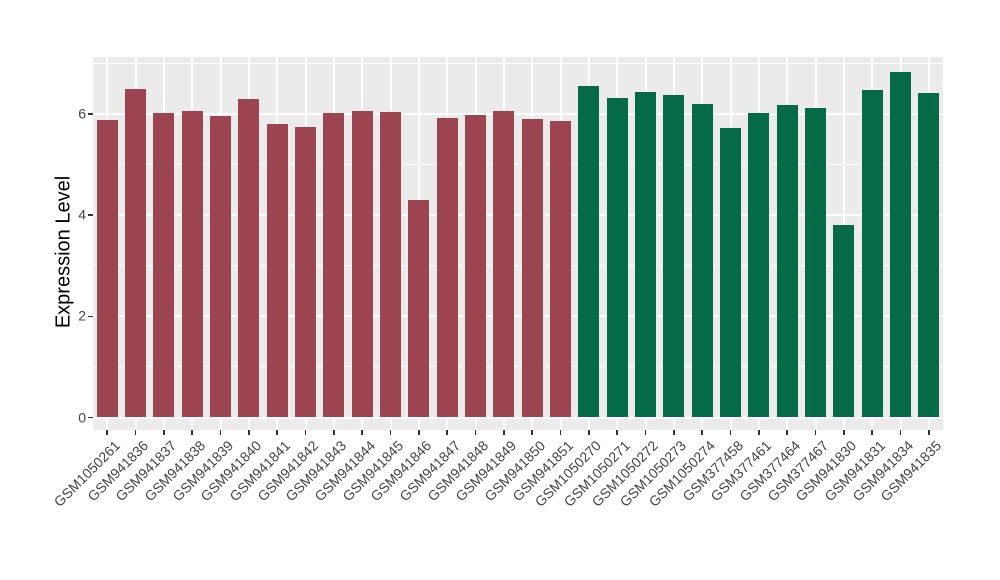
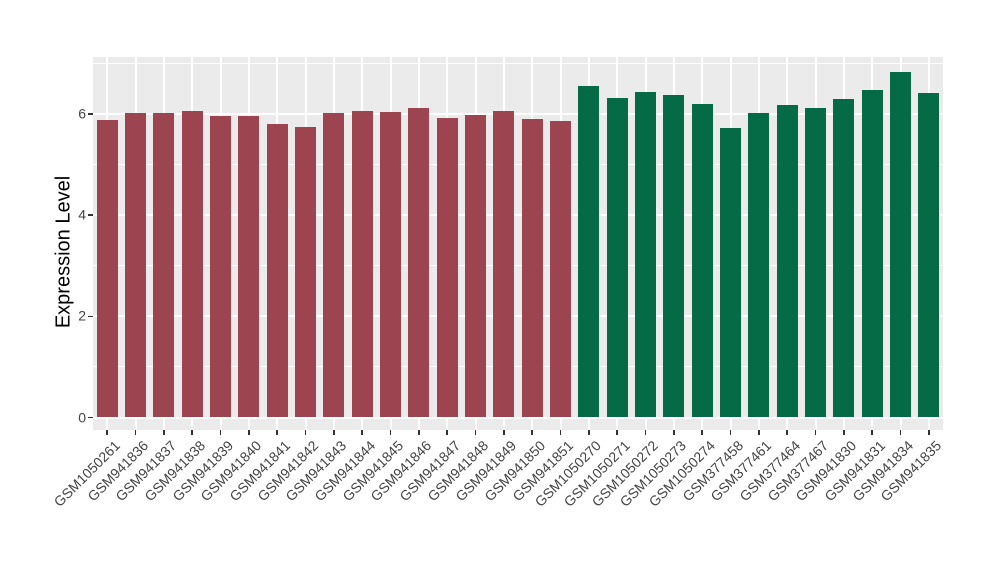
GSM941836: 6.5 -> 6.0
GSM941840: 6.3 -> 6.0
GSM941846: 4.3 -> 6.1
GSM941830: 3.8 -> 6.3
